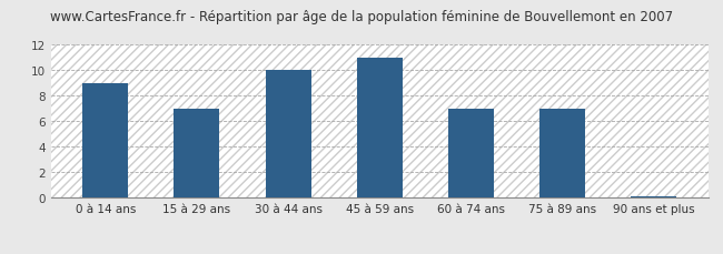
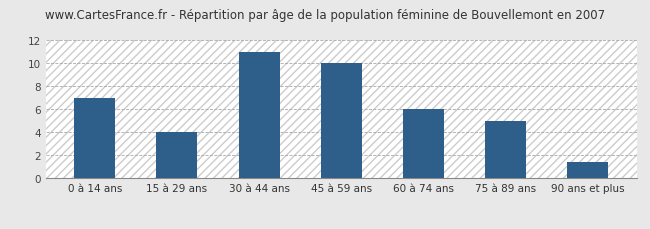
0 à 14 ans: 9.0 -> 7.0
15 à 29 ans: 7.0 -> 4.0
30 à 44 ans: 10.0 -> 11.0
45 à 59 ans: 11.0 -> 10.0
60 à 74 ans: 7.0 -> 6.0
75 à 89 ans: 7.0 -> 5.0
90 ans et plus: 0.1 -> 1.4
